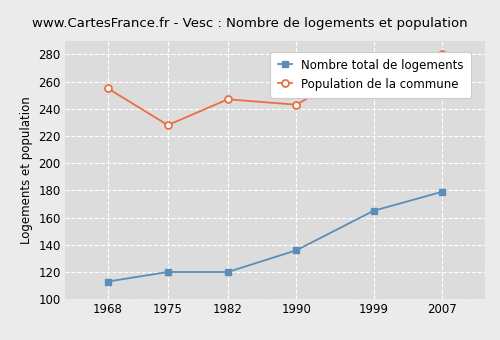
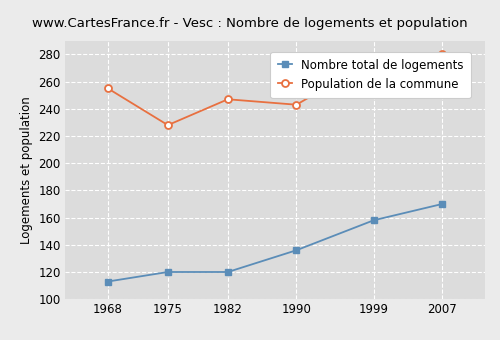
Nombre total de logements/1999: 165 -> 158
Nombre total de logements/2007: 179 -> 170
